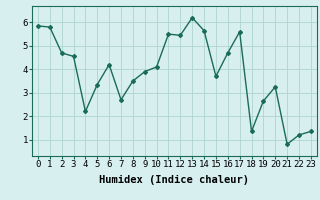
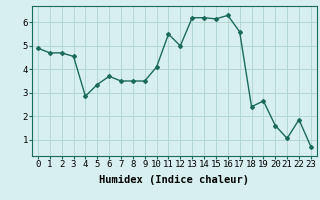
0: 5.85 -> 4.90
1: 5.80 -> 4.70
4: 2.20 -> 2.85
6: 4.20 -> 3.70
7: 2.70 -> 3.50
9: 3.90 -> 3.50
12: 5.45 -> 5.00
14: 5.65 -> 6.20
15: 3.70 -> 6.15
16: 4.70 -> 6.30
18: 1.35 -> 2.40
20: 3.25 -> 1.60
21: 0.80 -> 1.05
22: 1.20 -> 1.85
23: 1.35 -> 0.70
